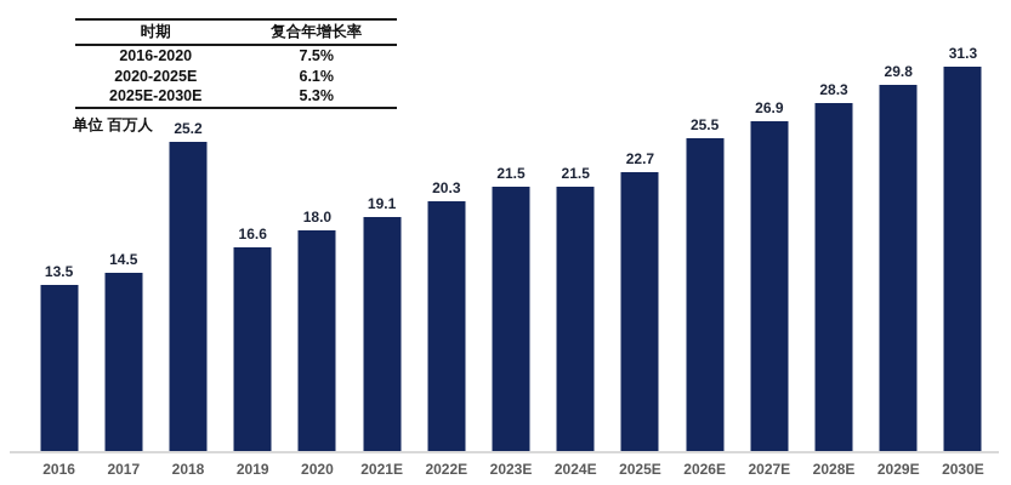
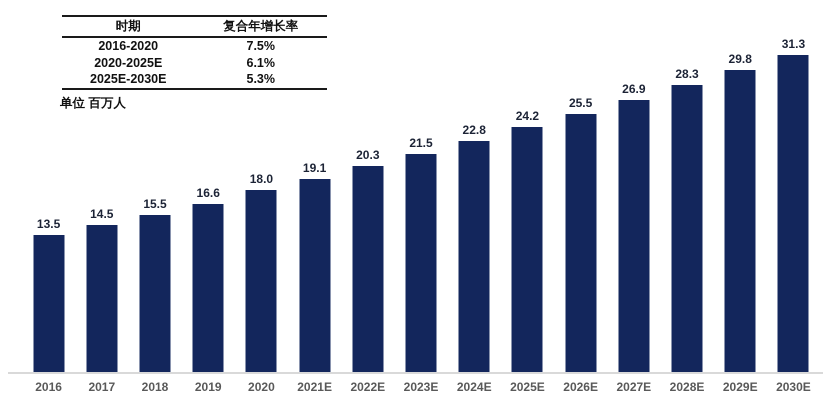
2018: 25.2 -> 15.5
2024E: 21.5 -> 22.8
2025E: 22.7 -> 24.2
